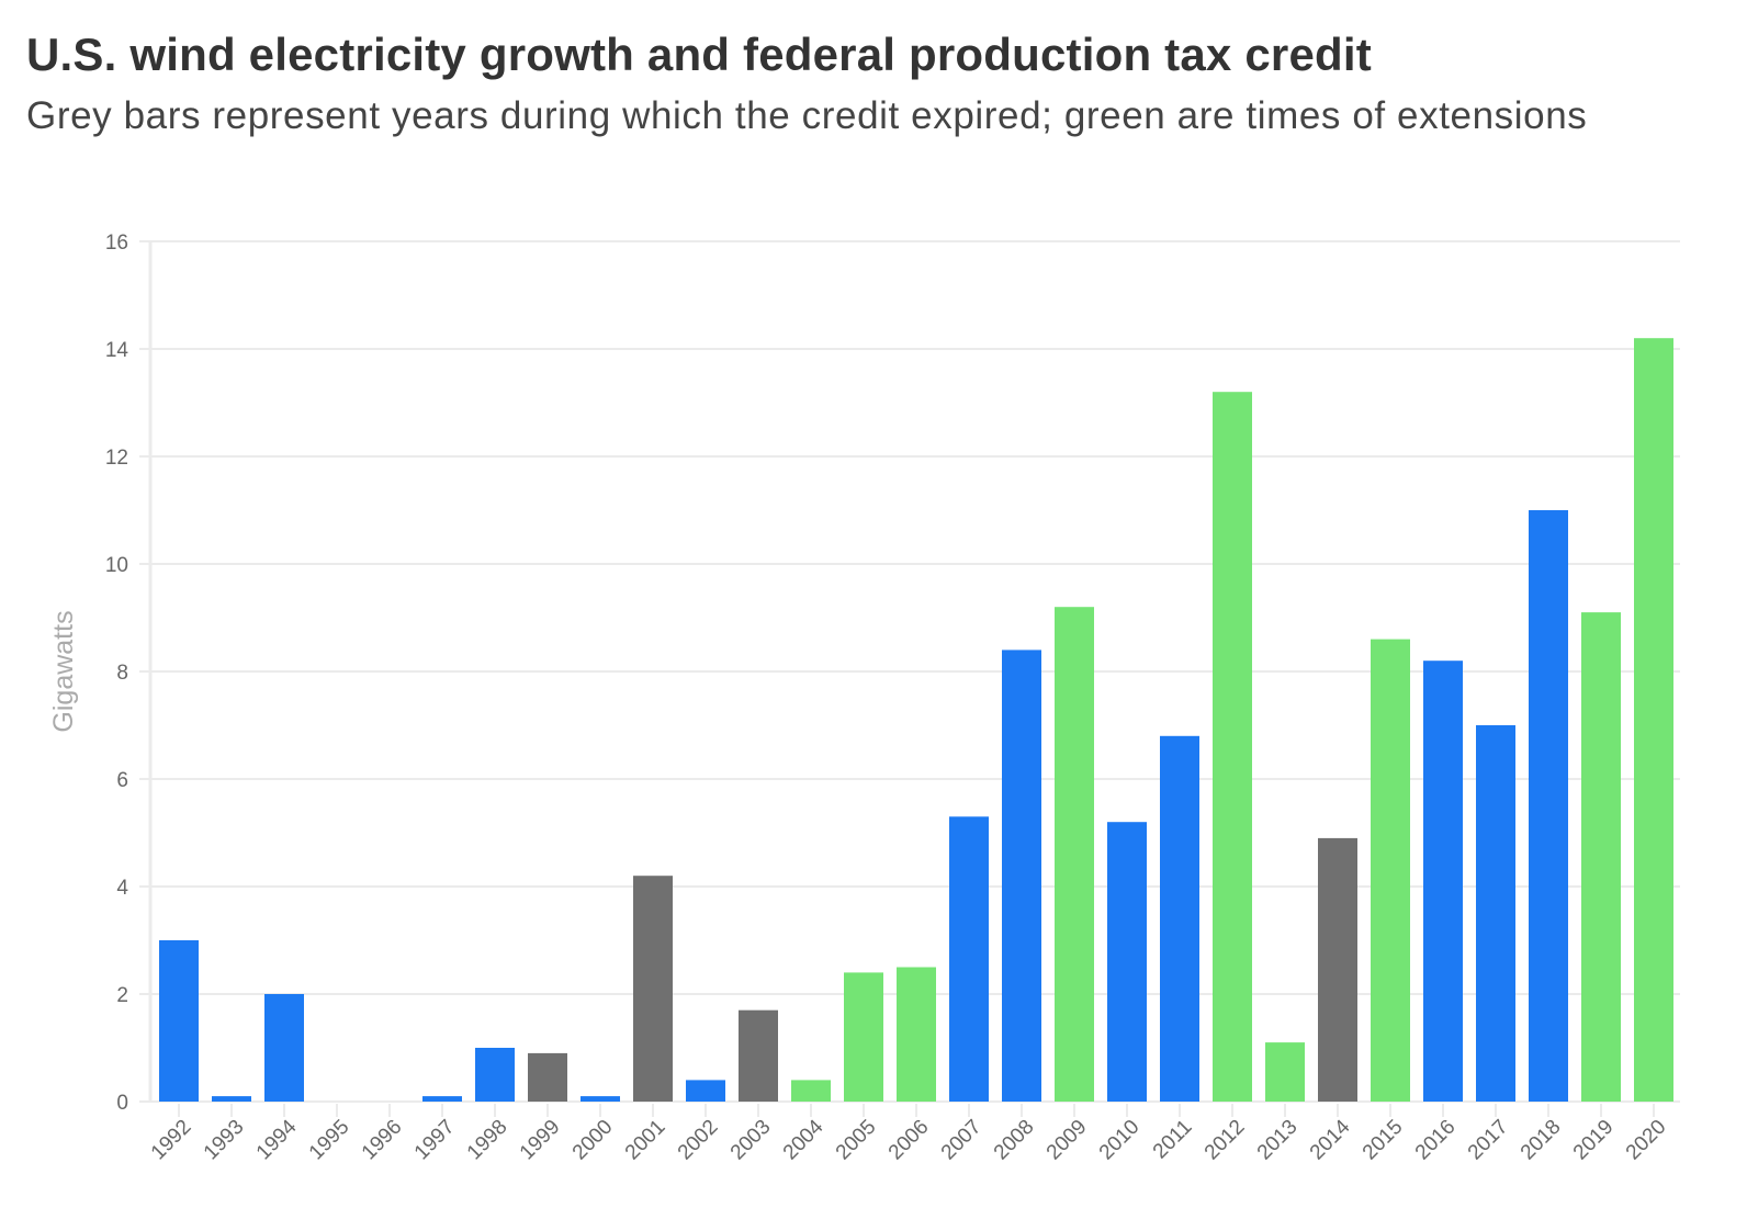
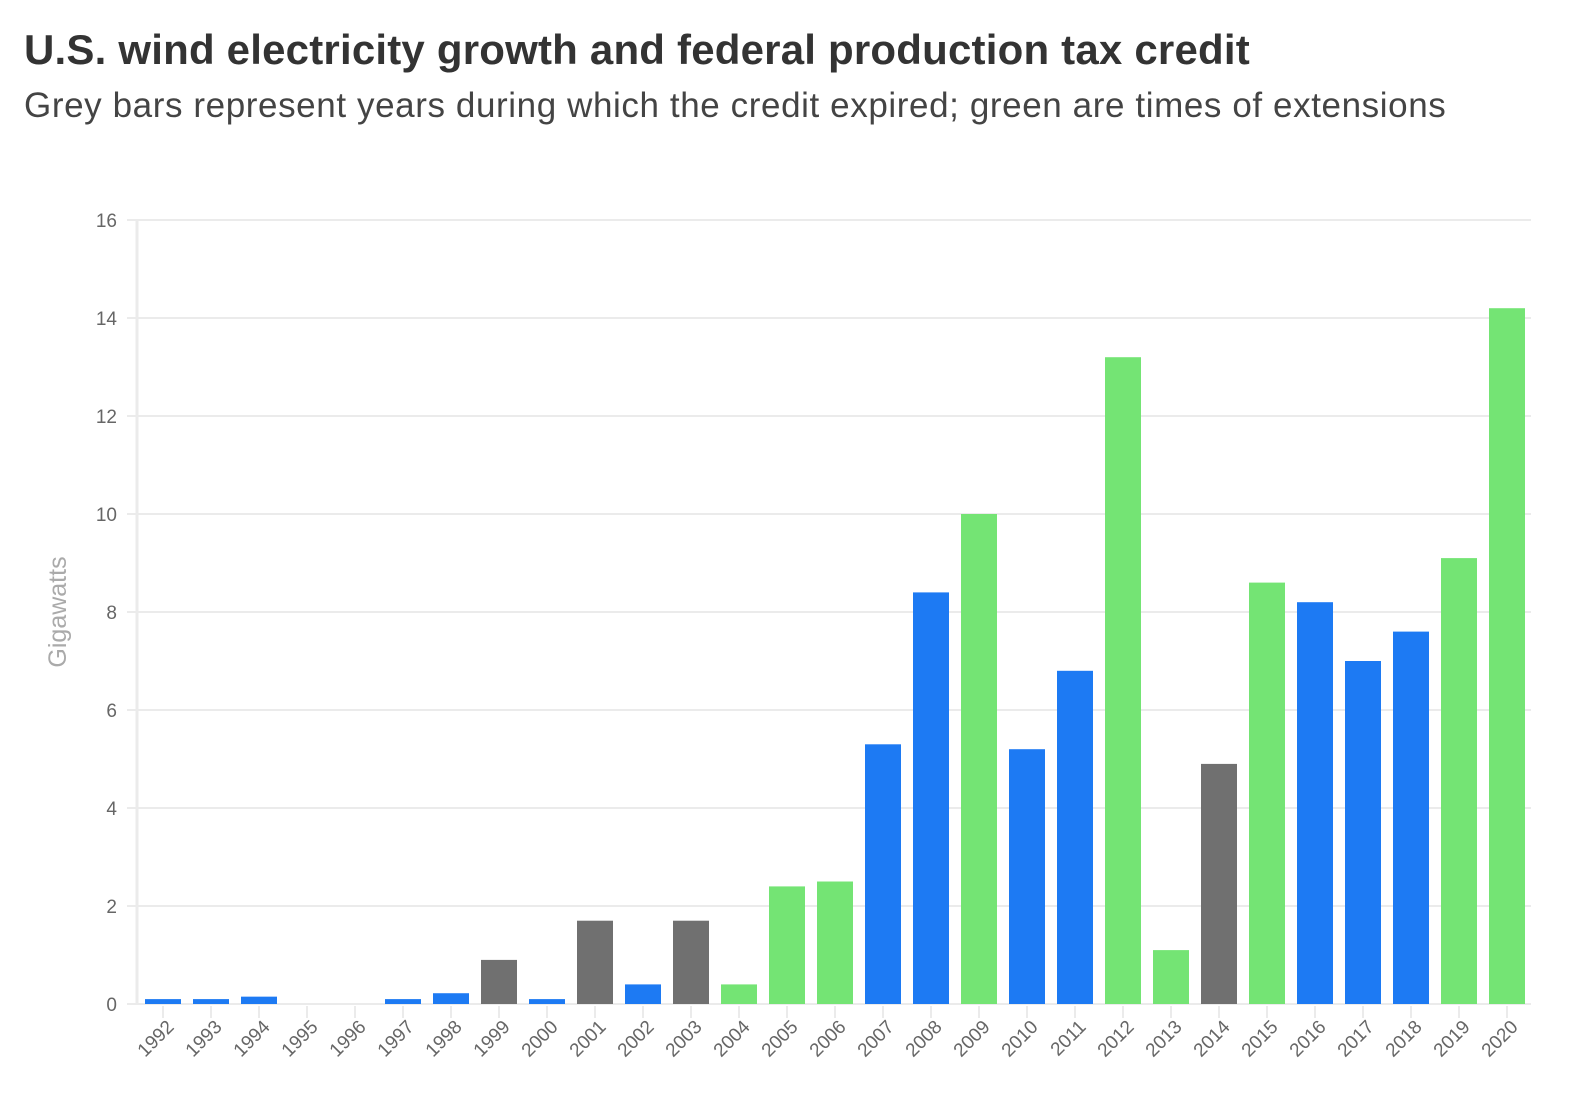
1992: 3.0 -> 0.1
1994: 2.0 -> 0.1
1998: 1.0 -> 0.2
2001: 4.2 -> 1.7
2009: 9.2 -> 10.0
2018: 11.0 -> 7.6
